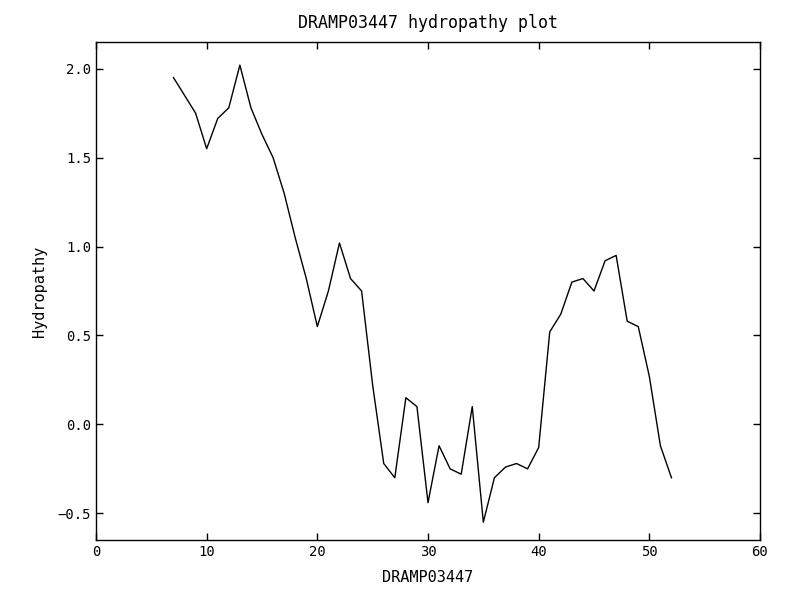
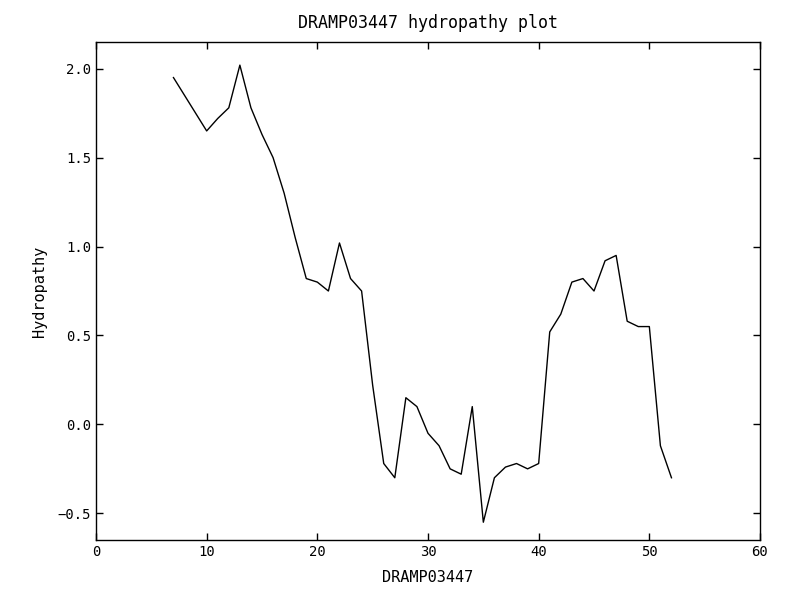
10: 1.55 -> 1.65
20: 0.55 -> 0.80
30: -0.44 -> -0.05
40: -0.13 -> -0.22
50: 0.27 -> 0.55
